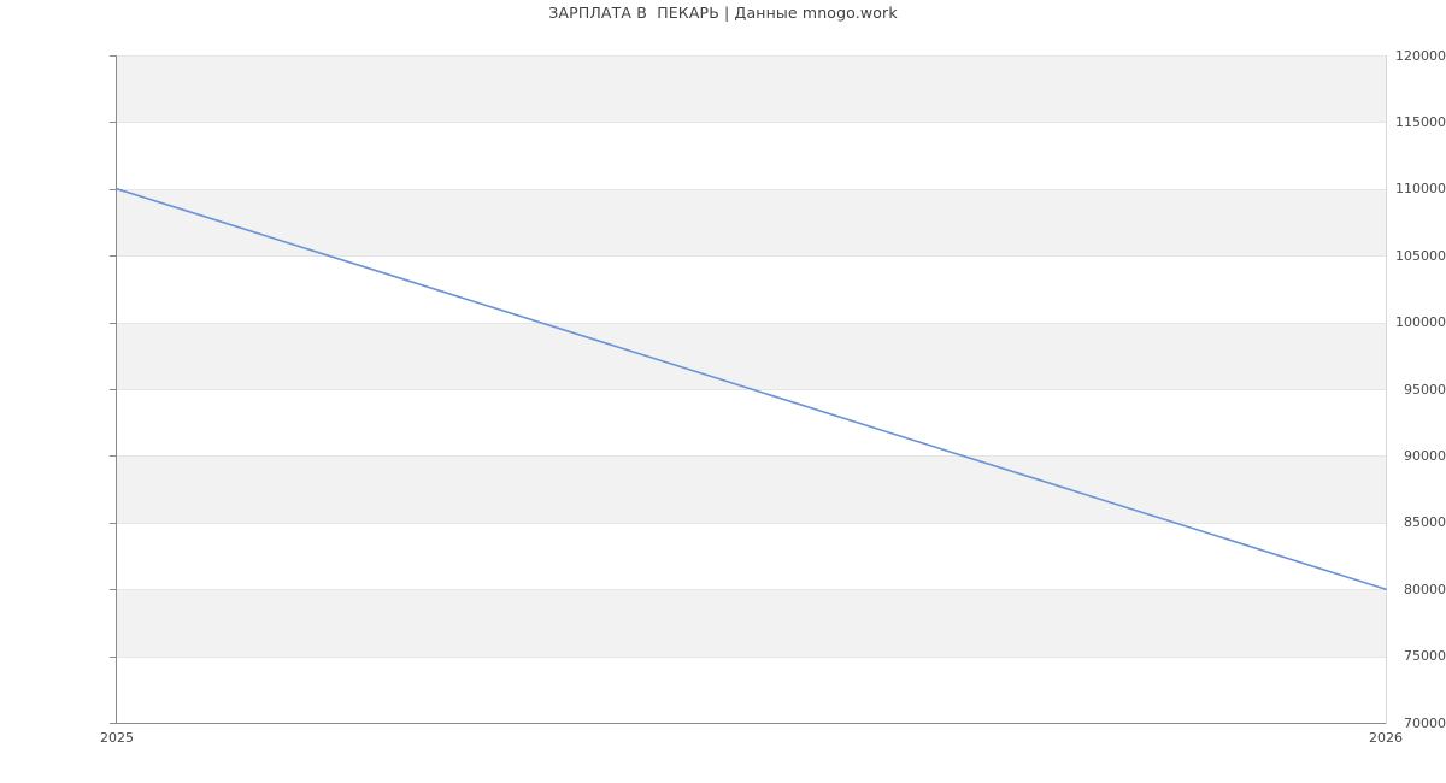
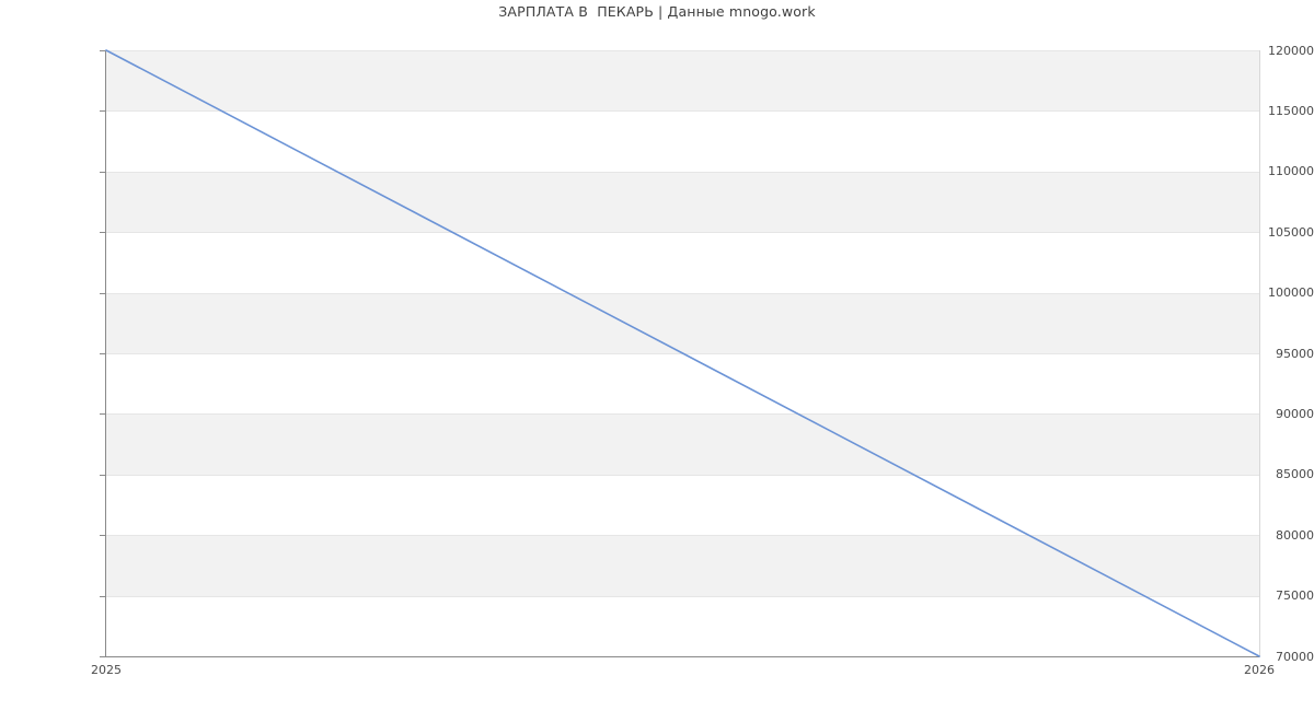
2025: 110000 -> 120000
2026: 80000 -> 70000
